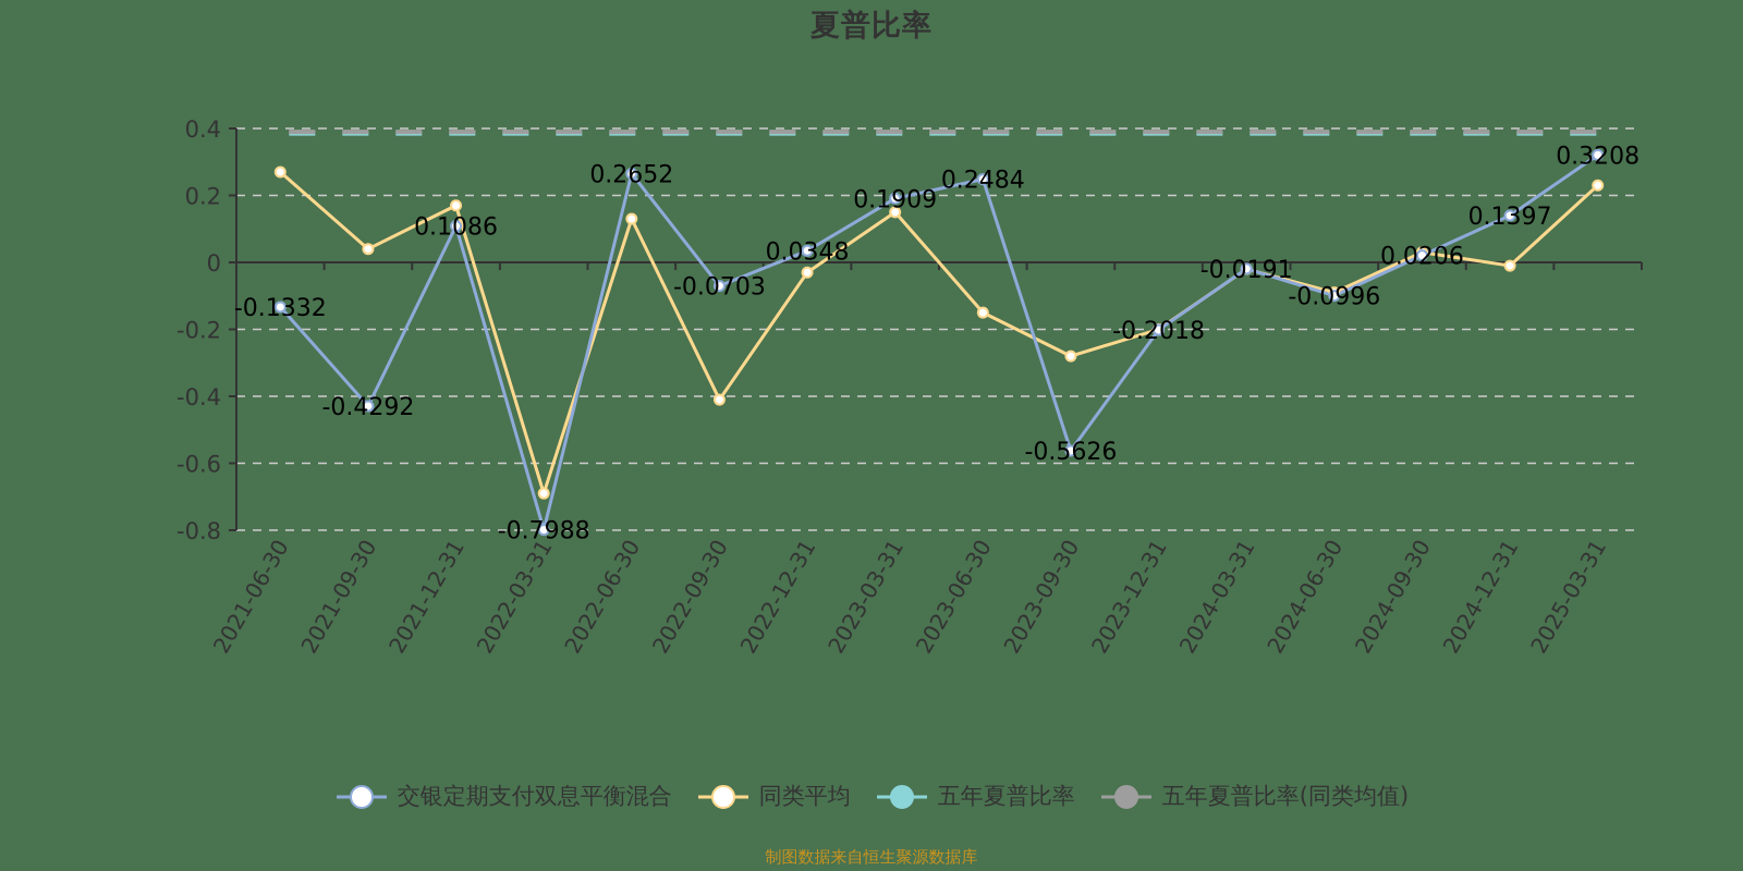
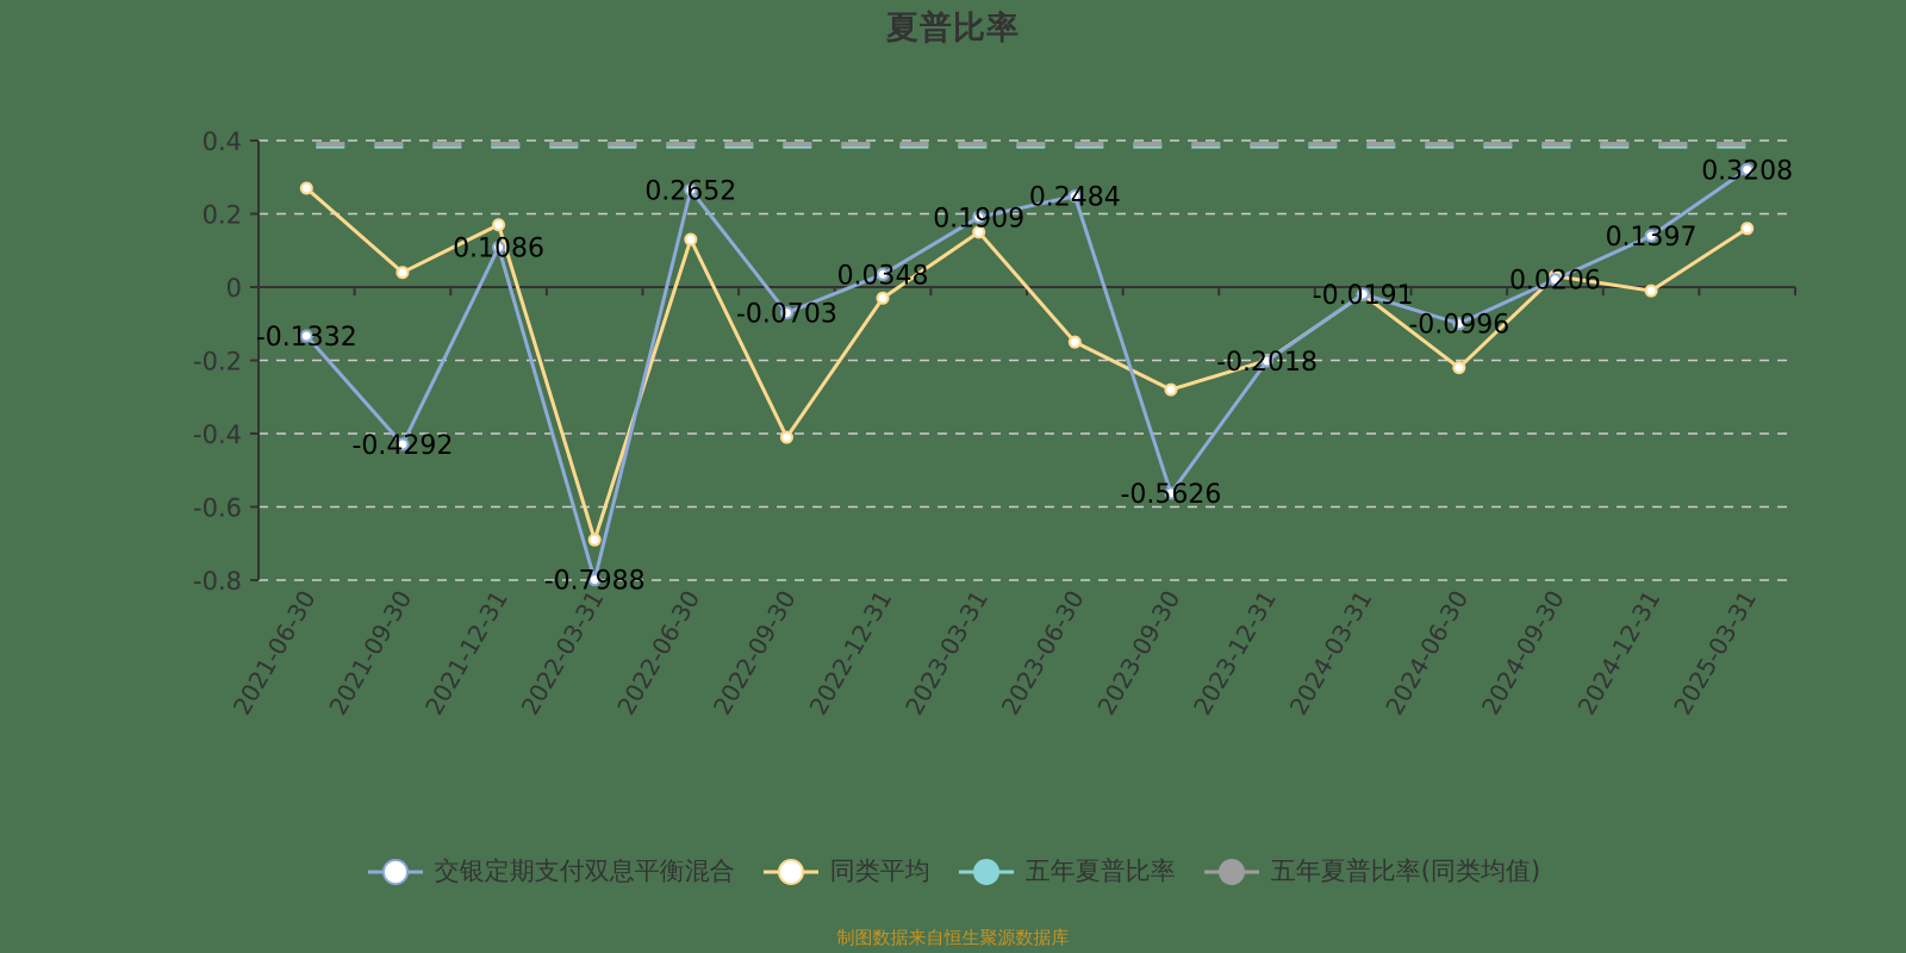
五年夏普比率(同类均值)/2024-03-31: 0.39 -> 0.27
同类平均/2024-06-30: -0.09 -> -0.22
同类平均/2025-03-31: 0.23 -> 0.16
五年夏普比率/2025-03-31: 0.39 -> 0.21
五年夏普比率(同类均值)/2025-03-31: 0.39 -> 0.28
